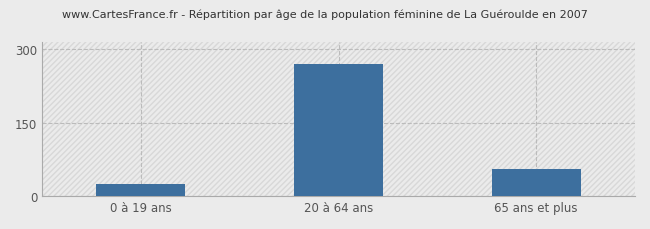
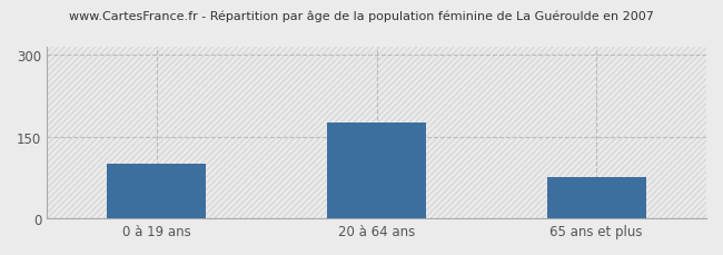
0 à 19 ans: 25 -> 100
20 à 64 ans: 270 -> 175
65 ans et plus: 55 -> 75
